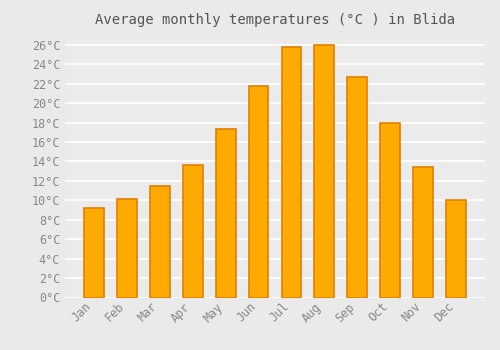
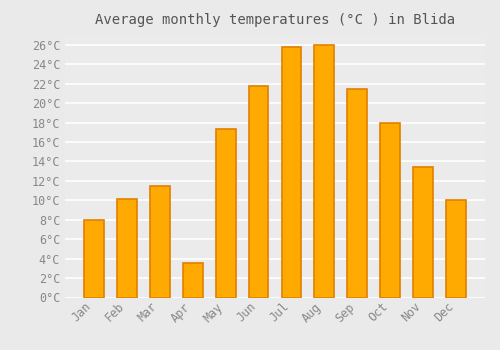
Jan: 9.2°C -> 8.0°C
Apr: 13.6°C -> 3.6°C
Sep: 22.7°C -> 21.4°C
